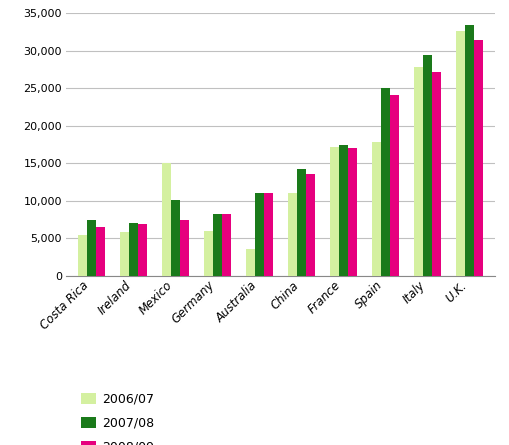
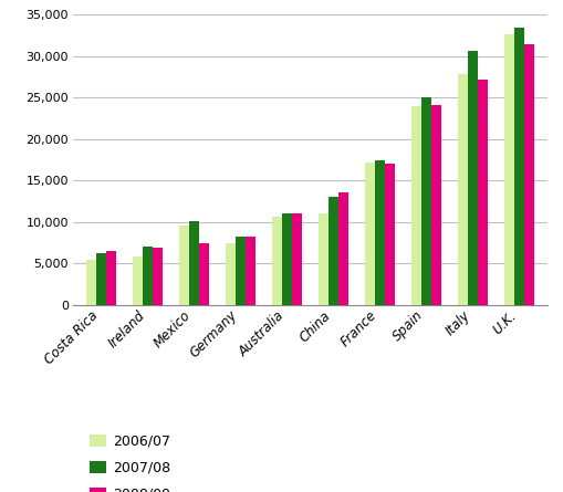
2007/08/Costa Rica: 7,400 -> 6,200
2006/07/Mexico: 15,000 -> 9,600
2006/07/Germany: 6,000 -> 7,400
2006/07/Australia: 3,600 -> 10,700
2007/08/China: 14,200 -> 13,100
2006/07/Spain: 17,800 -> 24,000
2007/08/Italy: 29,400 -> 30,700
